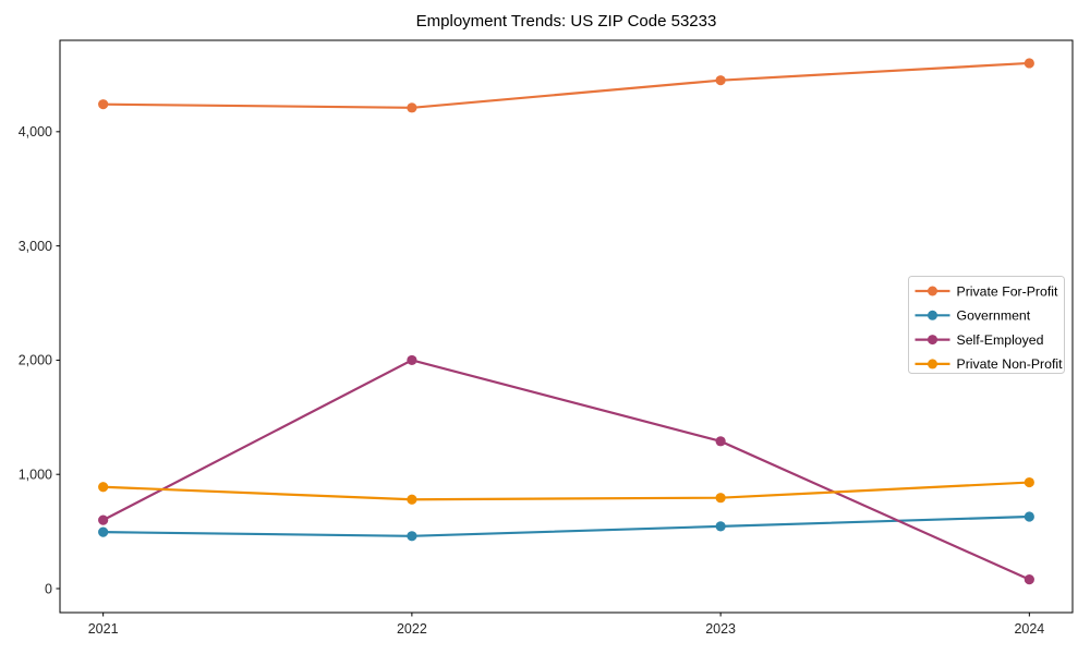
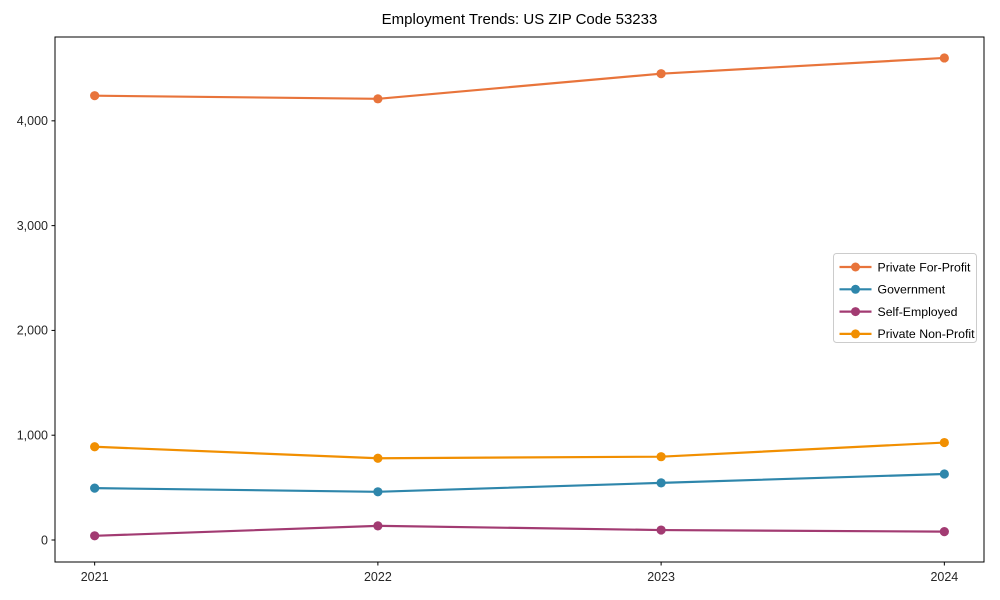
Self-Employed/2021: 600 -> 40
Self-Employed/2022: 2000 -> 140
Self-Employed/2023: 1290 -> 100
